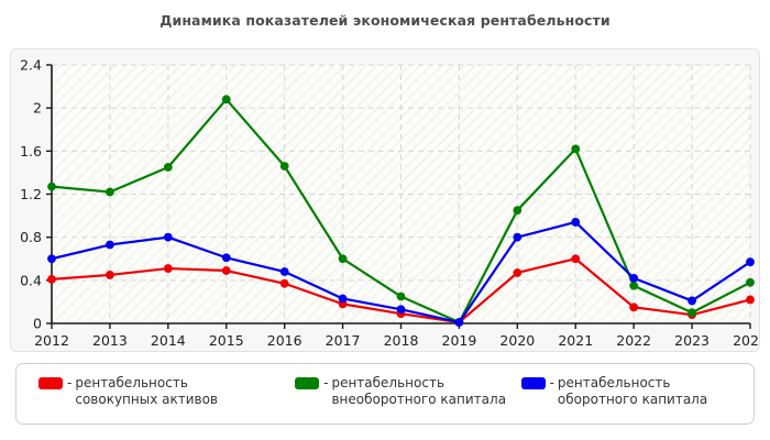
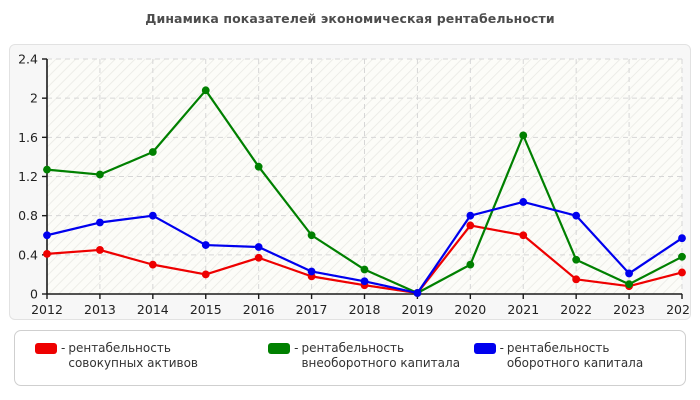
рентабельность совокупных активов/2014: 0.5 -> 0.3
рентабельность совокупных активов/2015: 0.5 -> 0.2
рентабельность оборотного капитала/2015: 0.6 -> 0.5
рентабельность внеоборотного капитала/2016: 1.5 -> 1.3
рентабельность совокупных активов/2020: 0.5 -> 0.7
рентабельность внеоборотного капитала/2020: 1.1 -> 0.3
рентабельность оборотного капитала/2022: 0.4 -> 0.8
